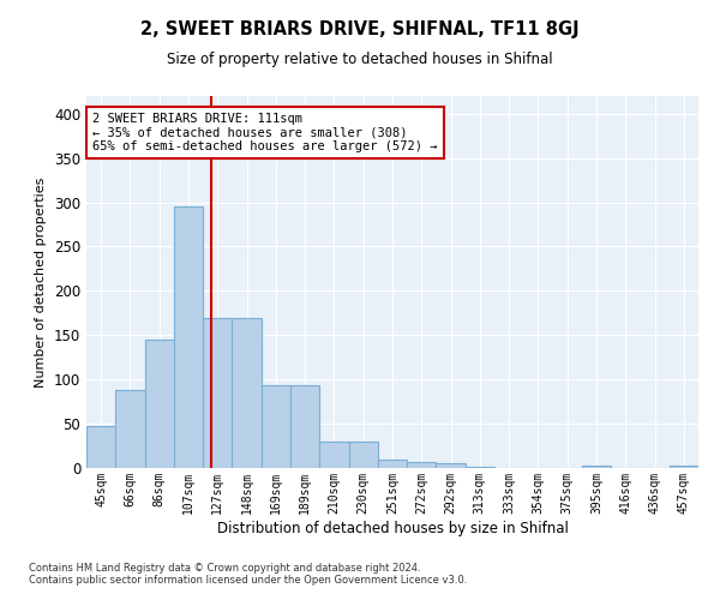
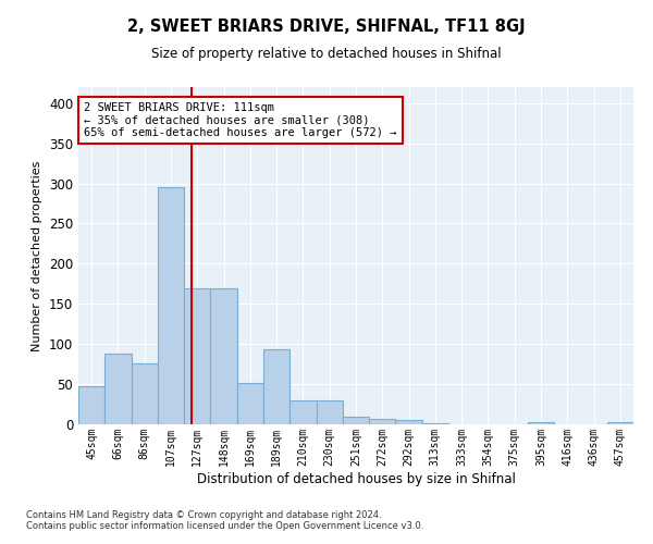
86sqm: 145 -> 76
169sqm: 93 -> 52
